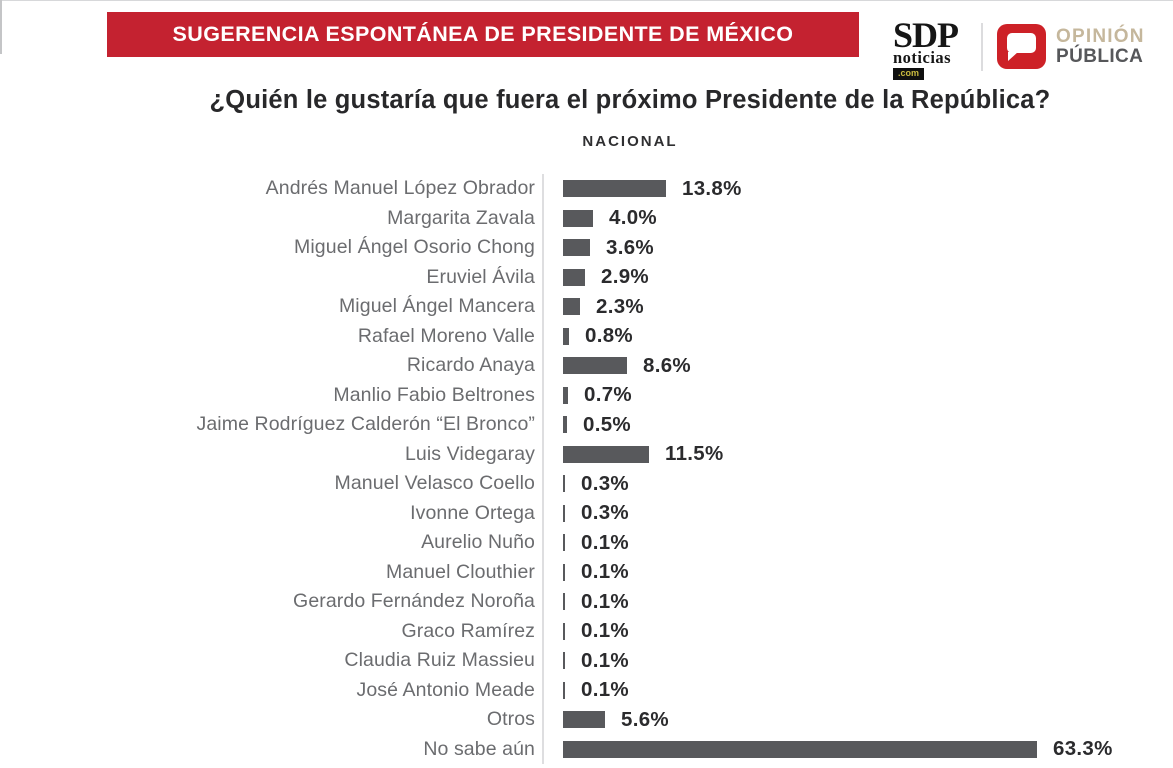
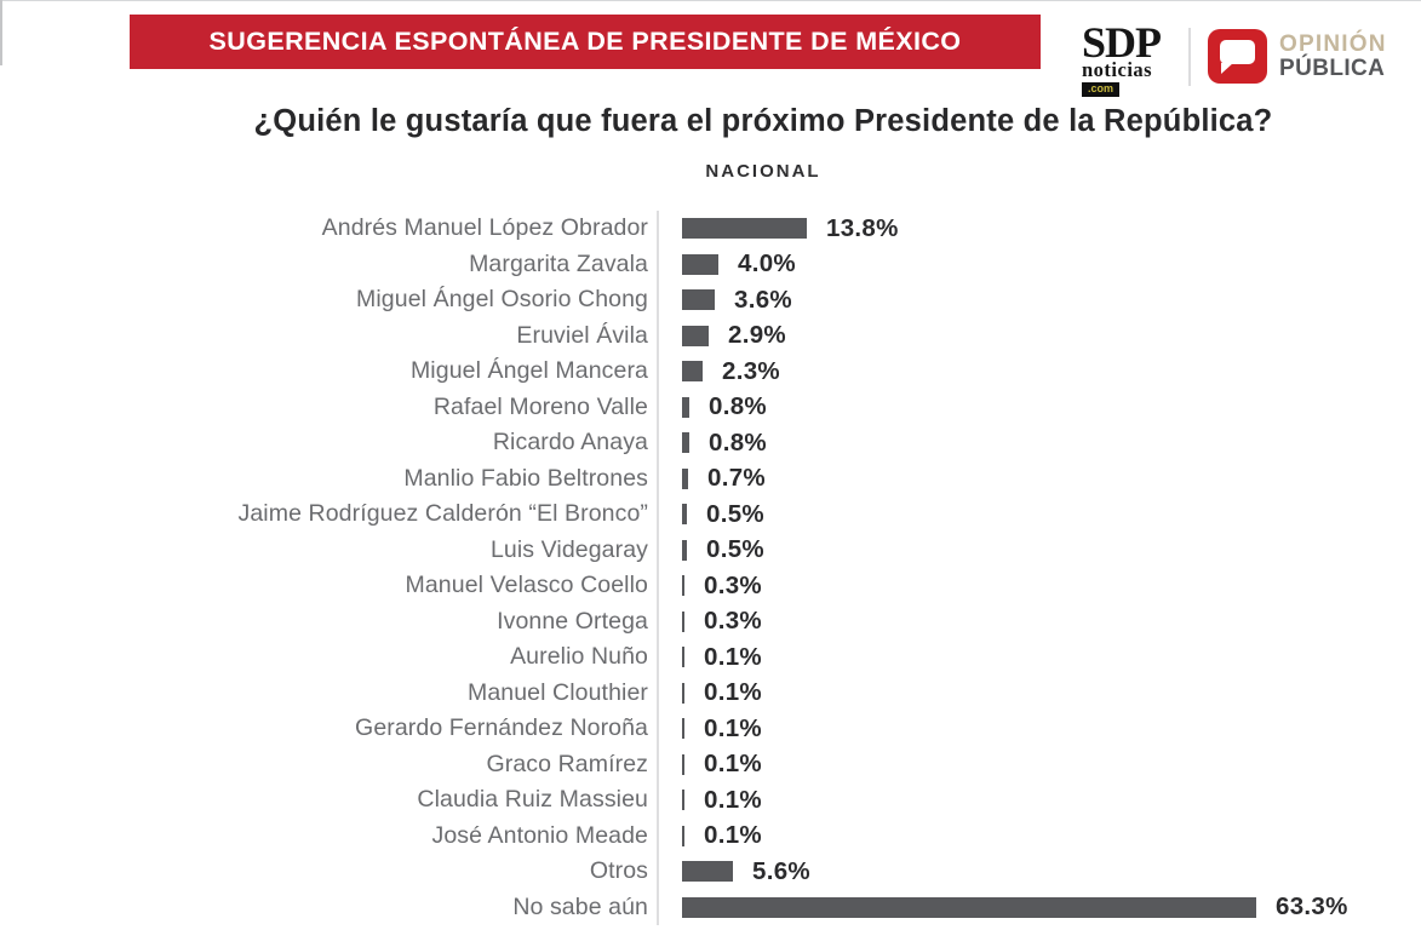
Ricardo Anaya: 8.6% -> 0.8%
Luis Videgaray: 11.5% -> 0.5%
